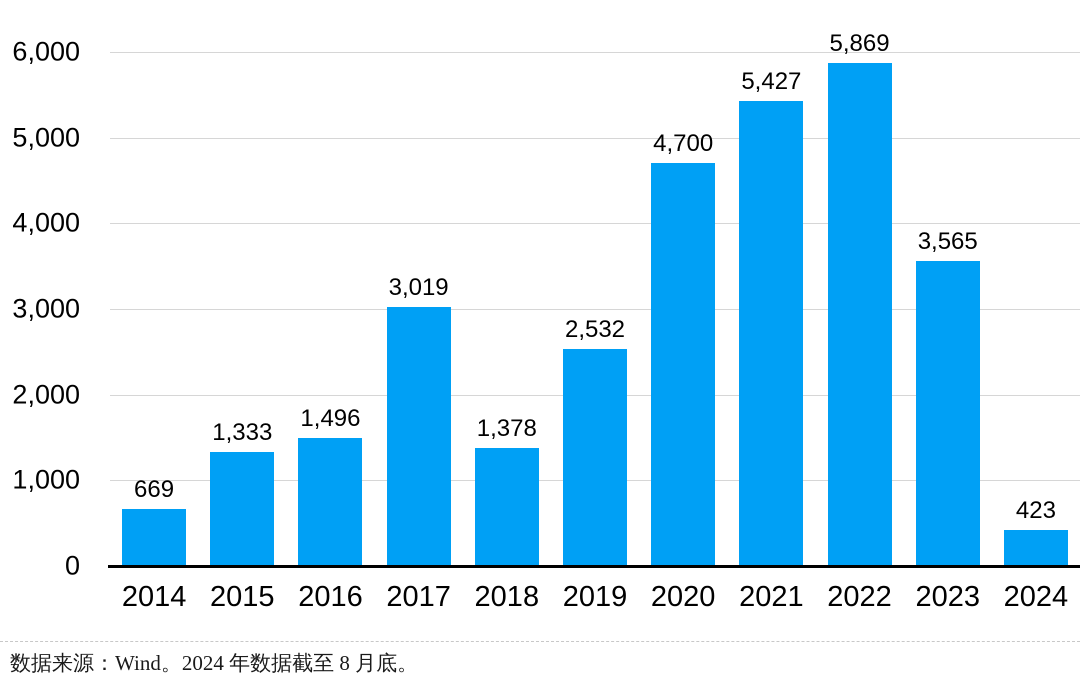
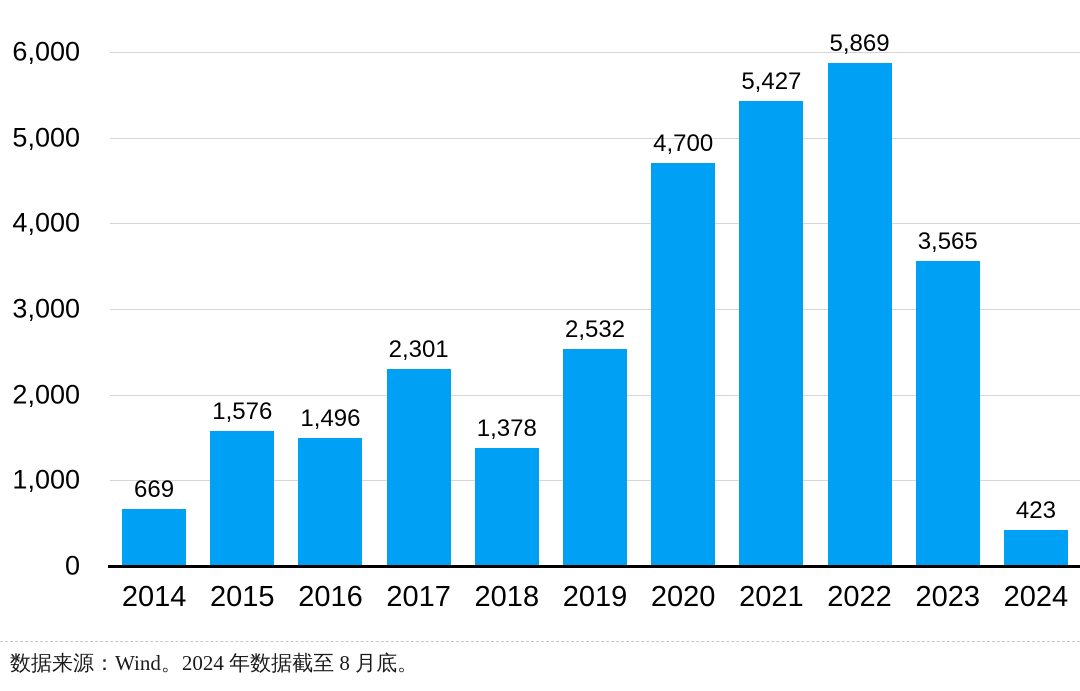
2015: 1,333 -> 1,576
2017: 3,019 -> 2,301
